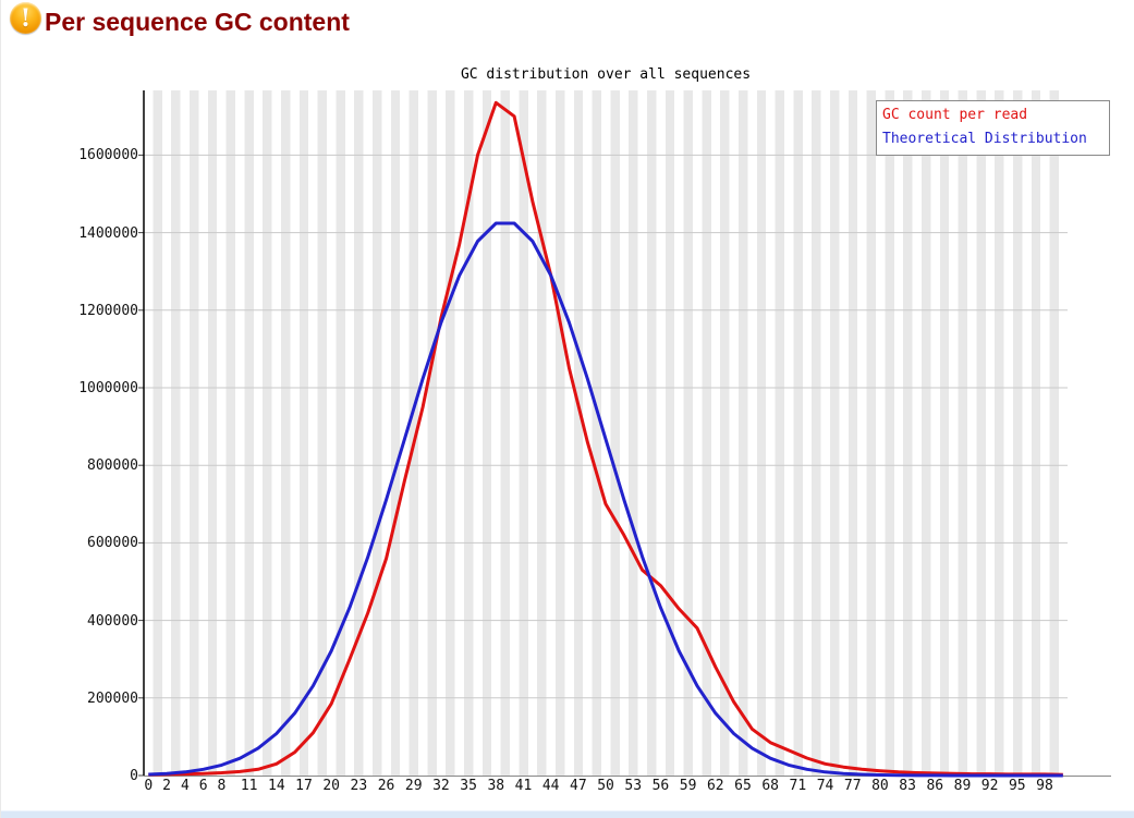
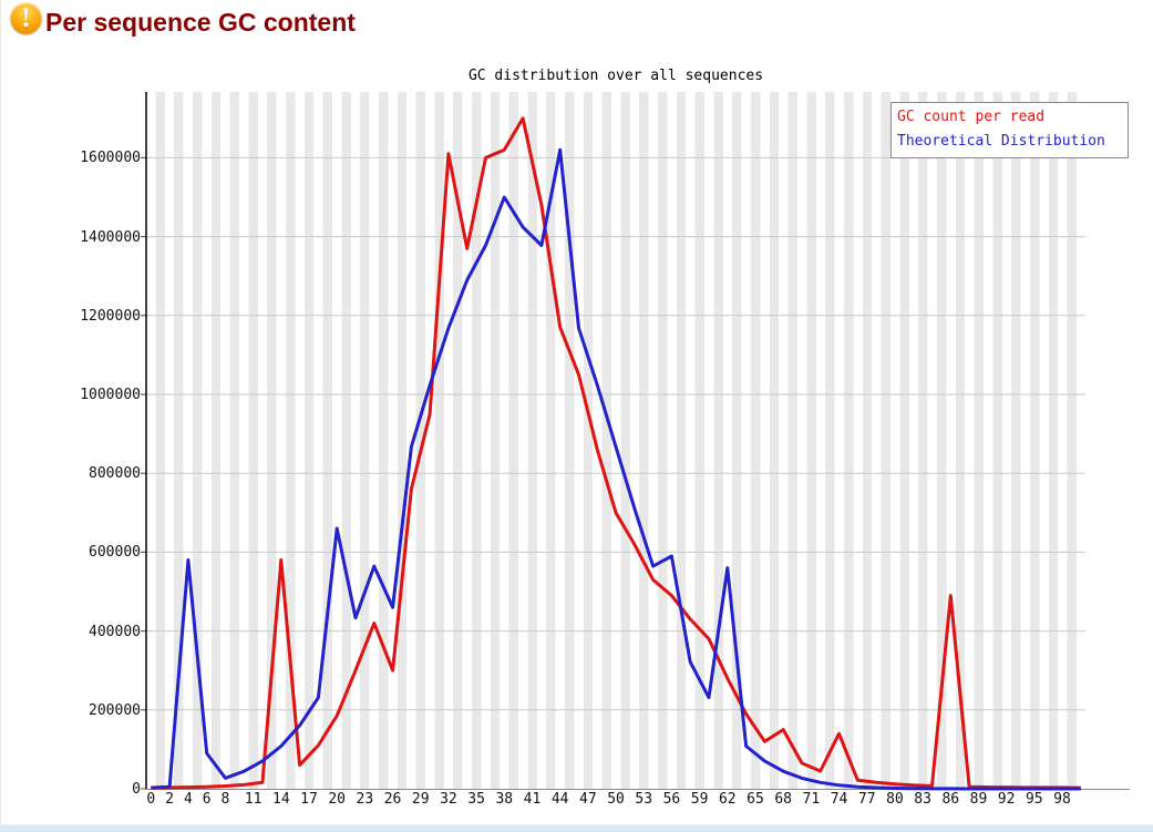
Theoretical Distribution/4: 10000 -> 580000
Theoretical Distribution/6: 20000 -> 90000
GC count per read/14: 30000 -> 580000
Theoretical Distribution/20: 320000 -> 660000
GC count per read/26: 560000 -> 300000
Theoretical Distribution/26: 710000 -> 460000
GC count per read/32: 1180000 -> 1610000
GC count per read/38: 1740000 -> 1620000
Theoretical Distribution/38: 1420000 -> 1500000
GC count per read/44: 1290000 -> 1170000
Theoretical Distribution/44: 1290000 -> 1620000
Theoretical Distribution/56: 430000 -> 590000
Theoretical Distribution/62: 160000 -> 560000
GC count per read/68: 80000 -> 150000
GC count per read/74: 30000 -> 140000
GC count per read/86: 10000 -> 490000
